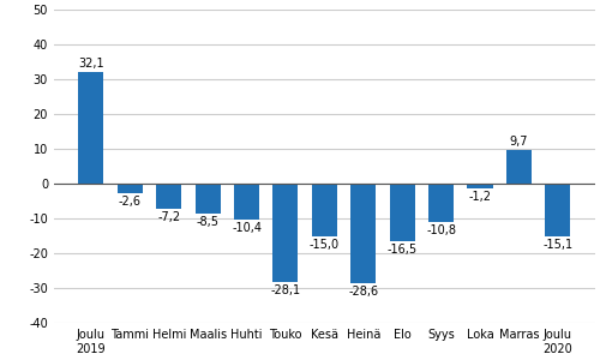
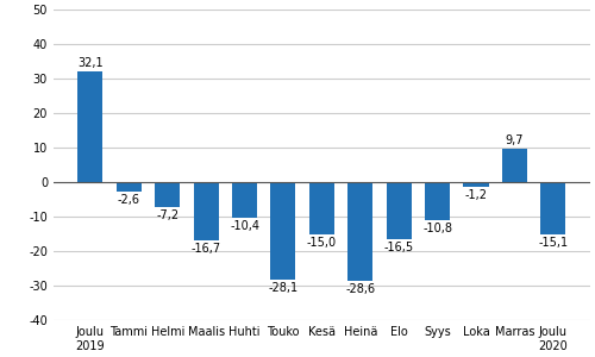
Maalis: -8,5 -> -16,7
